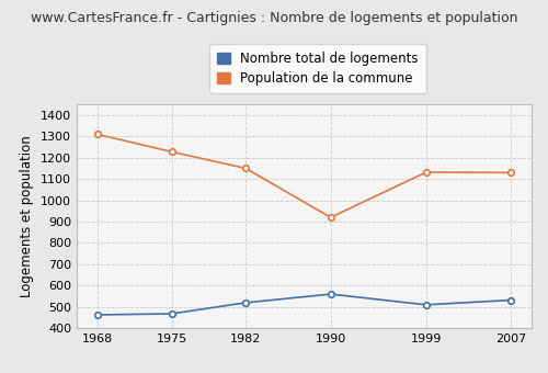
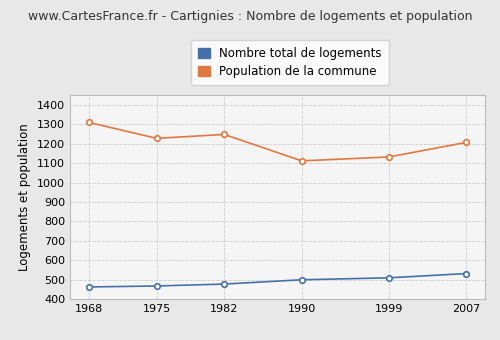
Nombre total de logements/1982: 520 -> 480
Population de la commune/1982: 1150 -> 1250
Nombre total de logements/1990: 560 -> 500
Population de la commune/1990: 920 -> 1110
Population de la commune/2007: 1130 -> 1210
